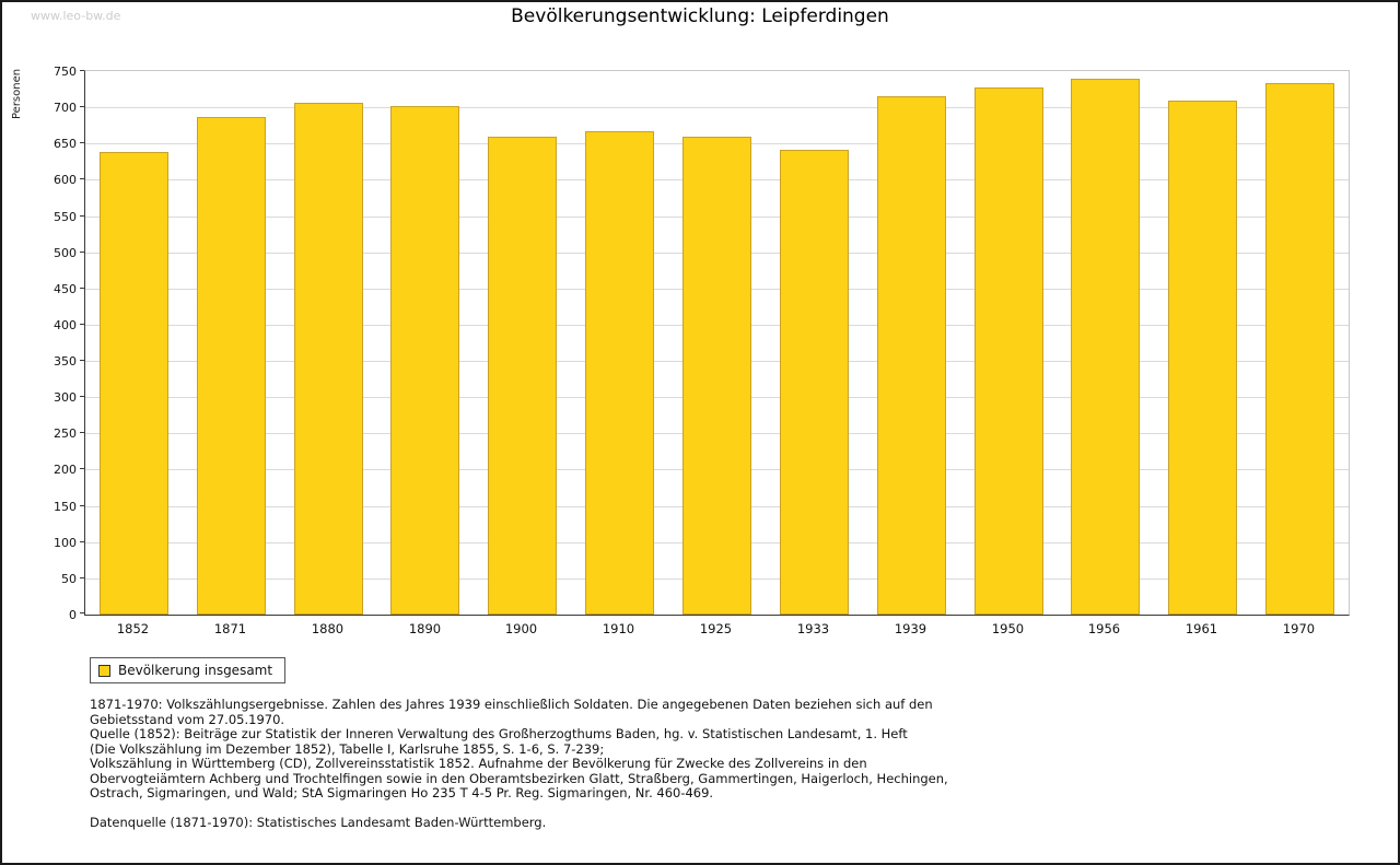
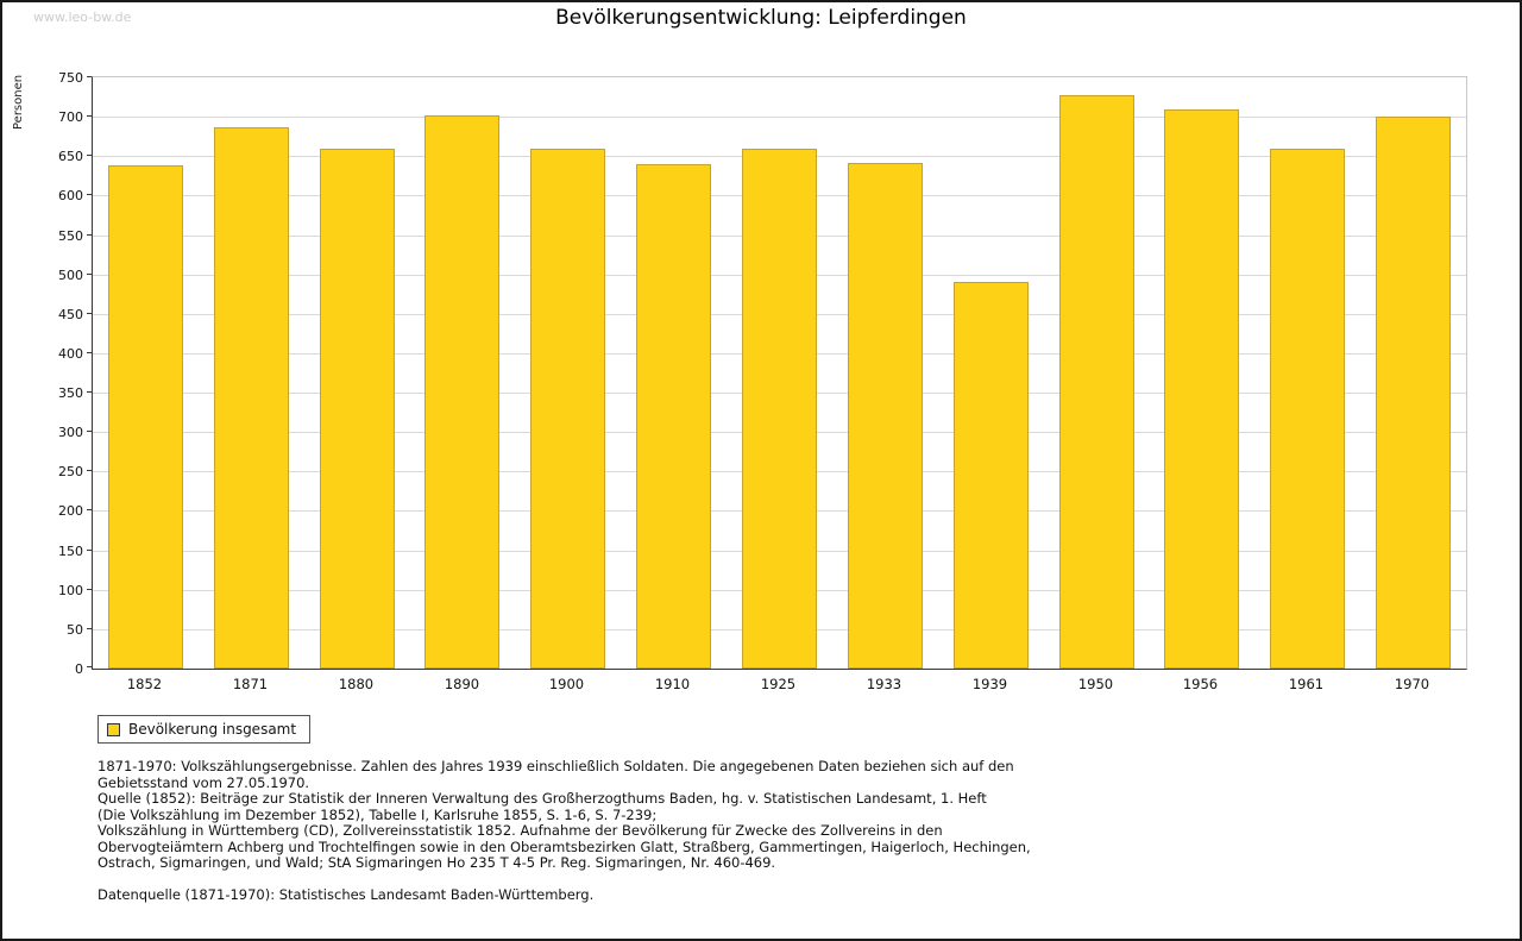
1880: 710 -> 660
1910: 670 -> 640
1939: 720 -> 490
1956: 740 -> 710
1961: 710 -> 660
1970: 730 -> 700
